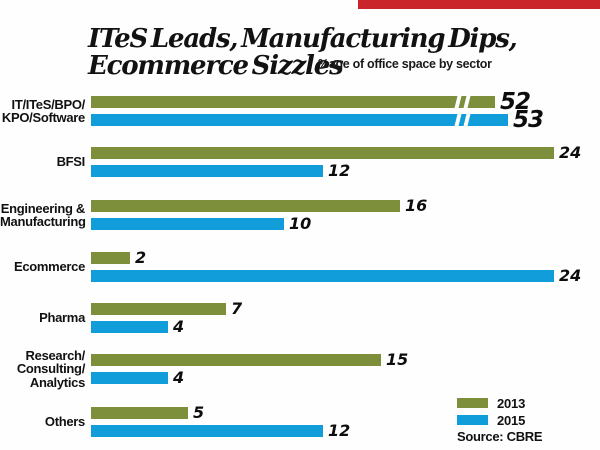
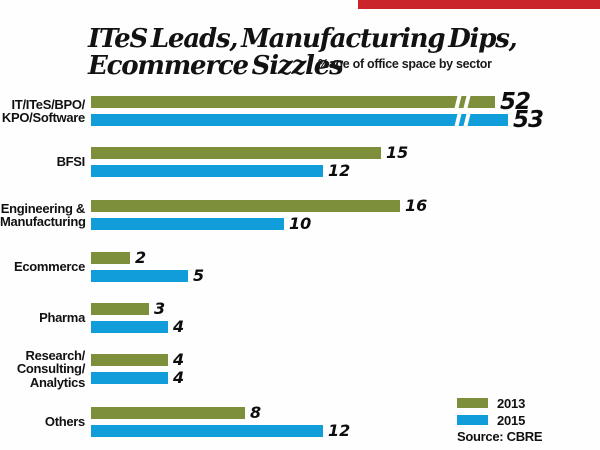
2013/BFSI: 24 -> 15
2015/Ecommerce: 24 -> 5
2013/Pharma: 7 -> 3
2013/Research/Consulting/Analytics: 15 -> 4
2013/Others: 5 -> 8
